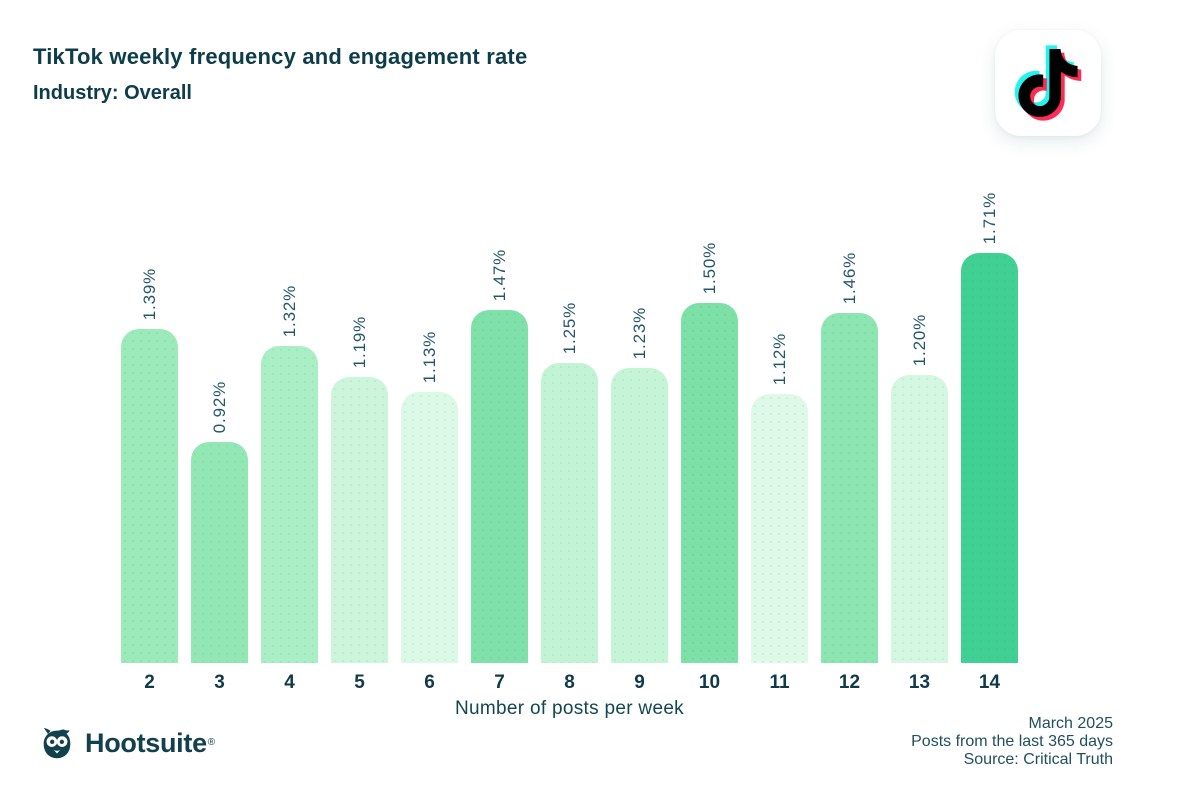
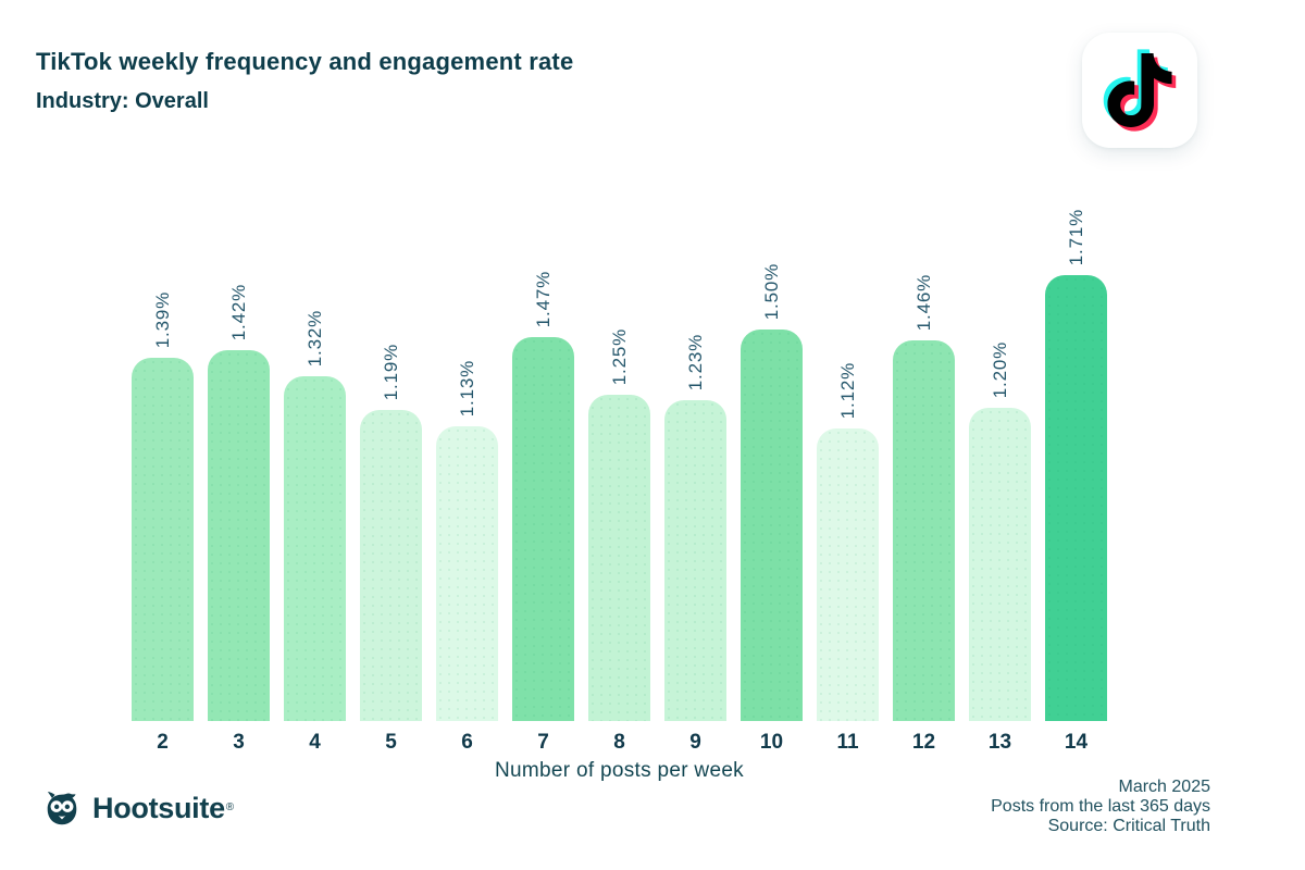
3: 0.92% -> 1.42%
